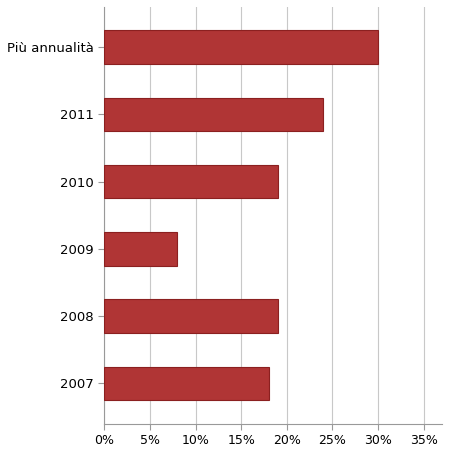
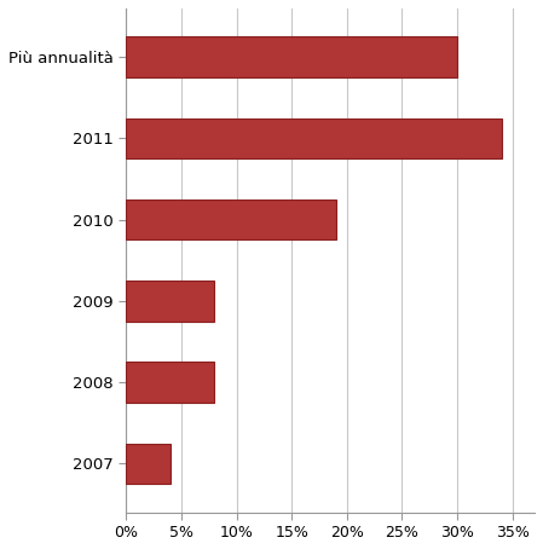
2011: 24% -> 34%
2008: 19% -> 8%
2007: 18% -> 4%
